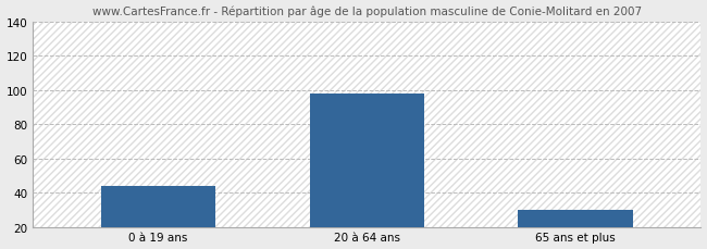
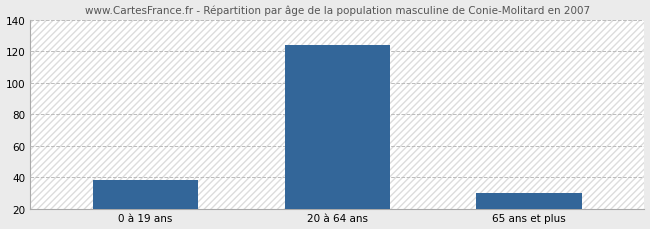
0 à 19 ans: 44 -> 38
20 à 64 ans: 98 -> 124
